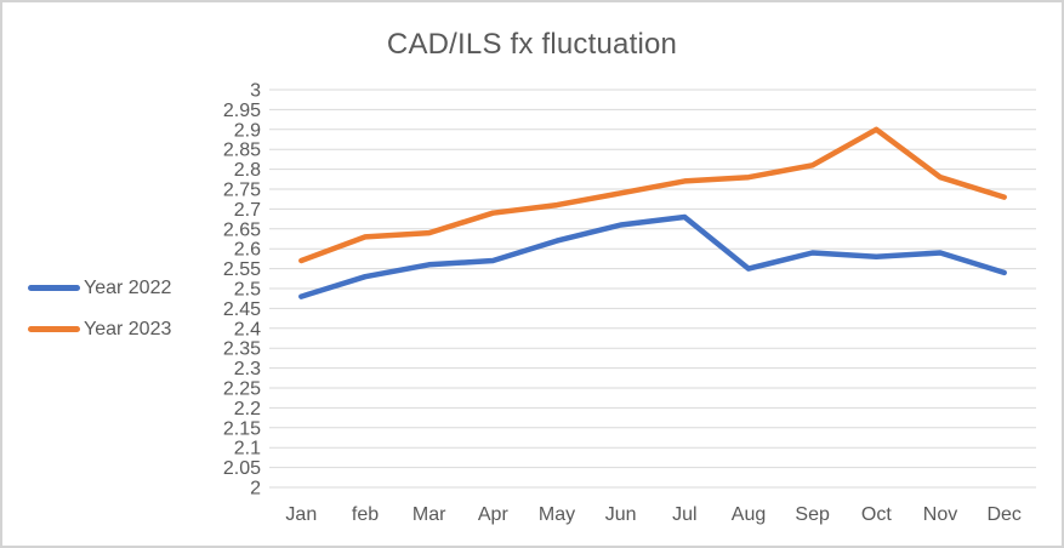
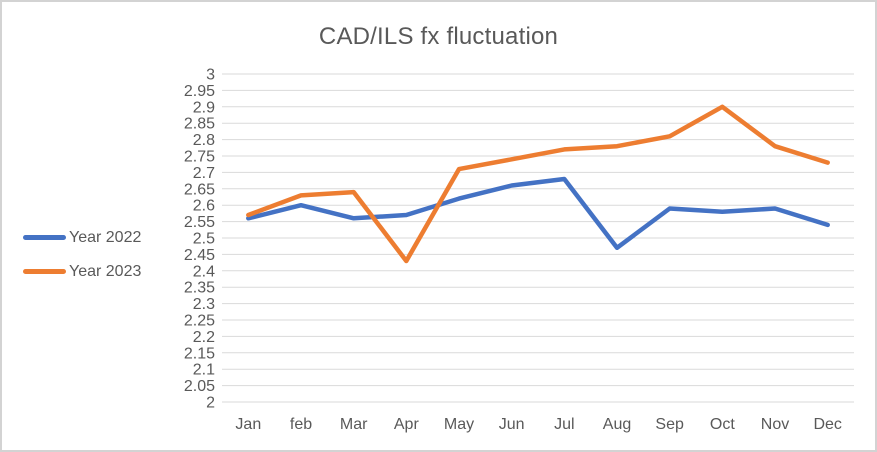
Year 2022/Jan: 2.48 -> 2.56
Year 2022/feb: 2.53 -> 2.60
Year 2023/Apr: 2.69 -> 2.43
Year 2022/Aug: 2.55 -> 2.47
